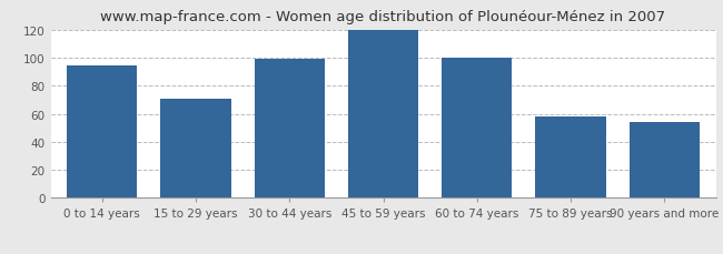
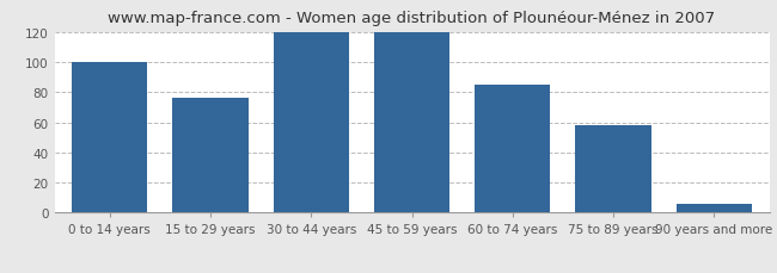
0 to 14 years: 94 -> 100
15 to 29 years: 71 -> 76
30 to 44 years: 99 -> 120
60 to 74 years: 100 -> 85
90 years and more: 54 -> 6
